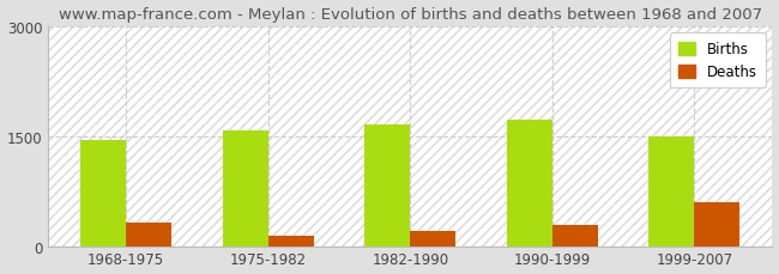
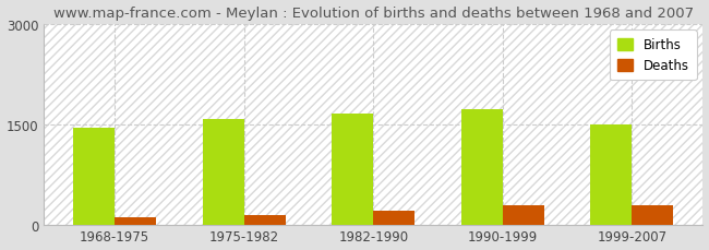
Deaths/1968-1975: 320 -> 100
Deaths/1999-2007: 600 -> 280
